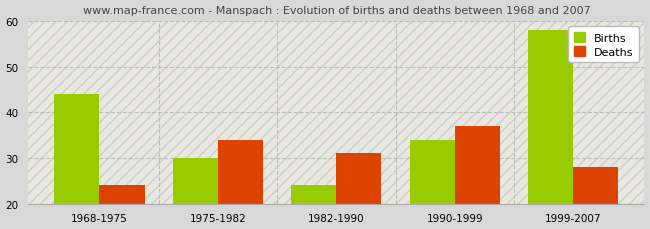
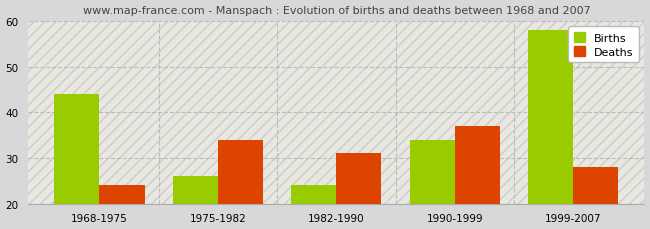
Births/1975-1982: 30 -> 26
